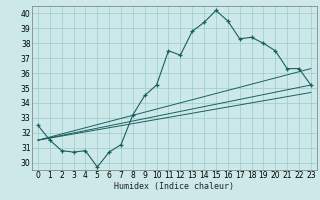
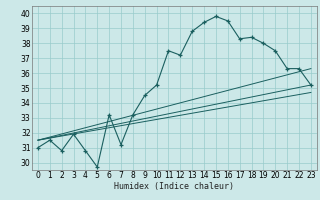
0: 32.5 -> 31.0
3: 30.7 -> 31.9
6: 30.7 -> 33.2
15: 40.2 -> 39.8
